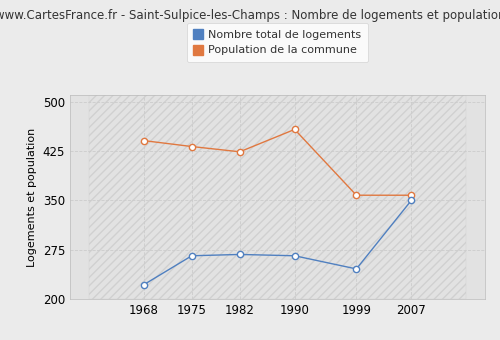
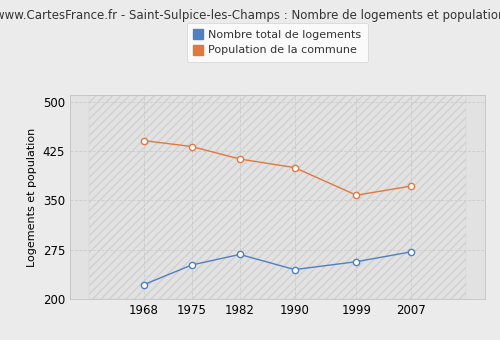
Nombre total de logements/1975: 266 -> 252
Population de la commune/1982: 424 -> 413
Nombre total de logements/1990: 266 -> 245
Population de la commune/1990: 458 -> 400
Nombre total de logements/1999: 246 -> 257
Nombre total de logements/2007: 350 -> 272
Population de la commune/2007: 358 -> 372
